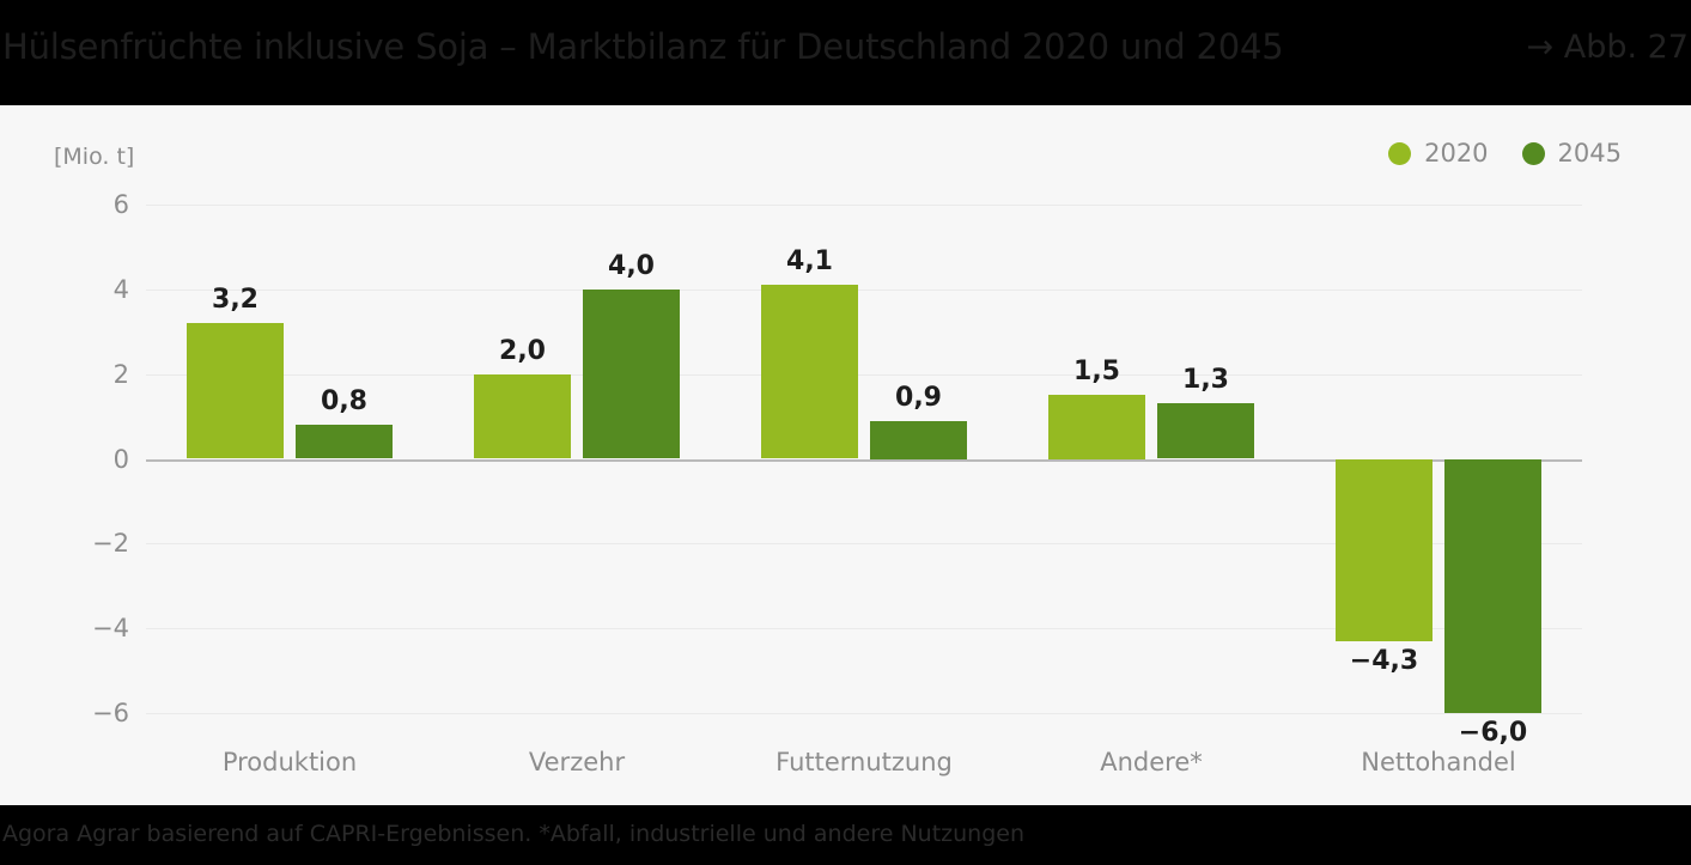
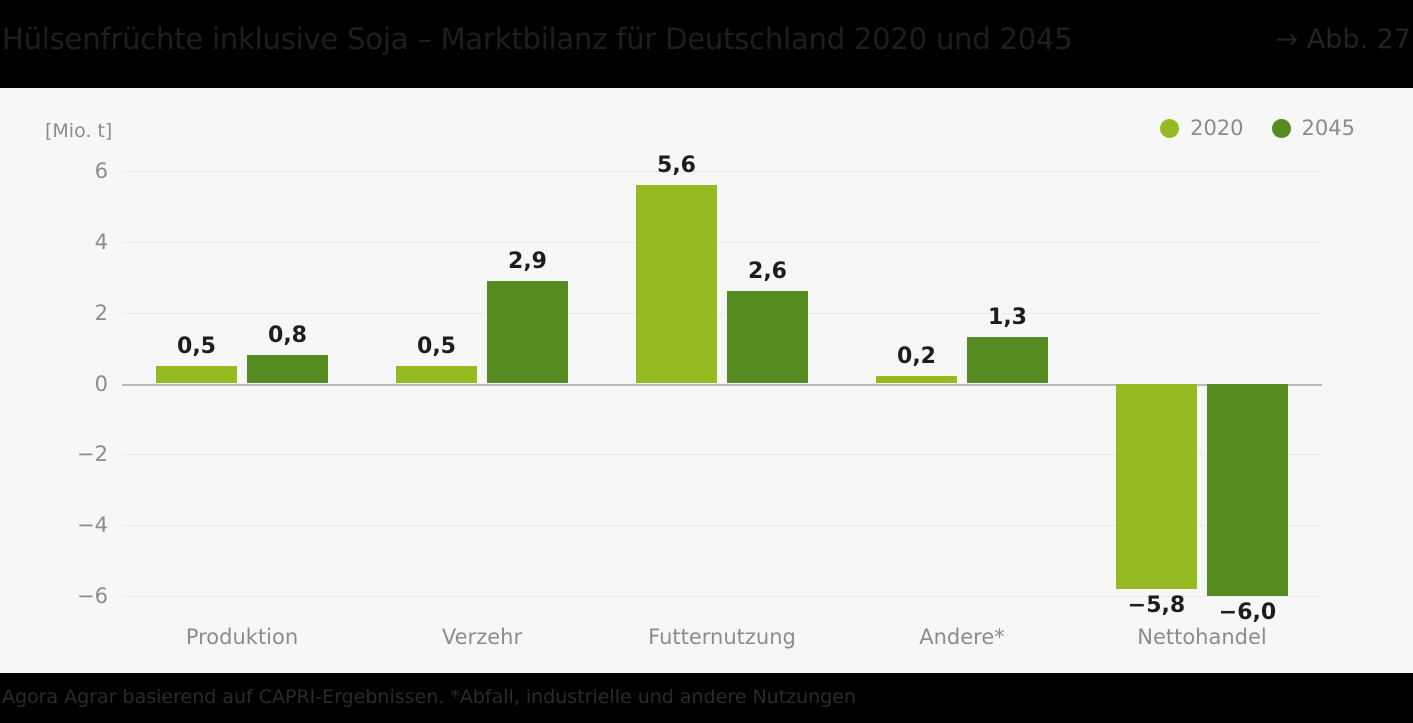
2020/Produktion: 3,2 -> 0,5
2020/Verzehr: 2,0 -> 0,5
2045/Verzehr: 4,0 -> 2,9
2020/Futternutzung: 4,1 -> 5,6
2045/Futternutzung: 0,9 -> 2,6
2020/Andere*: 1,5 -> 0,2
2020/Nettohandel: −4,3 -> −5,8
